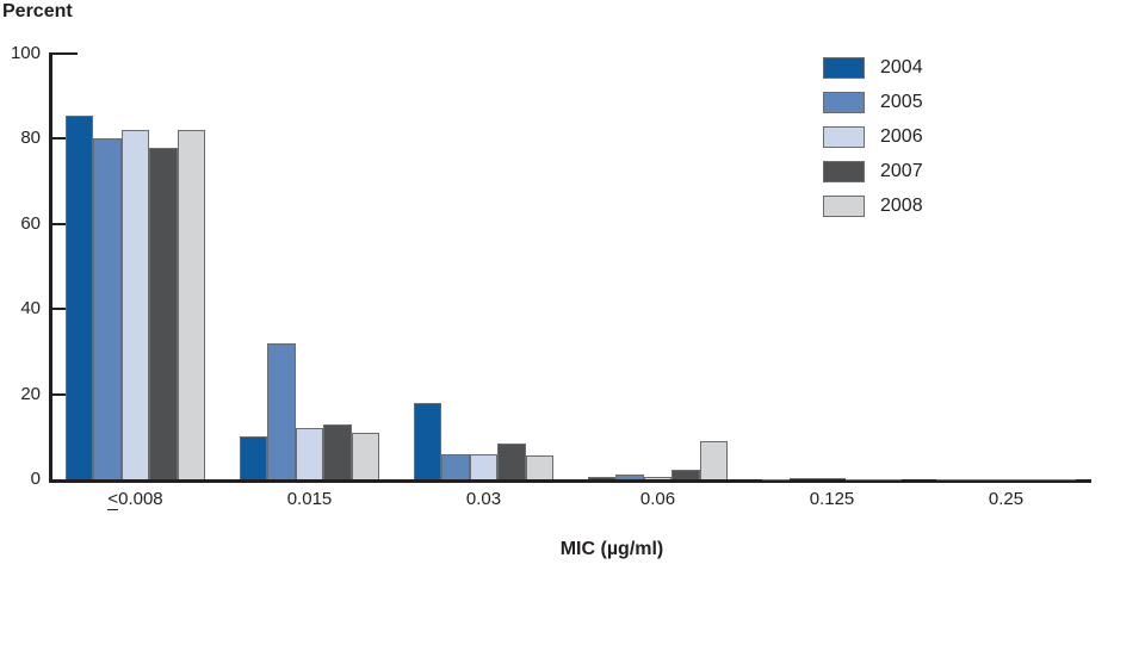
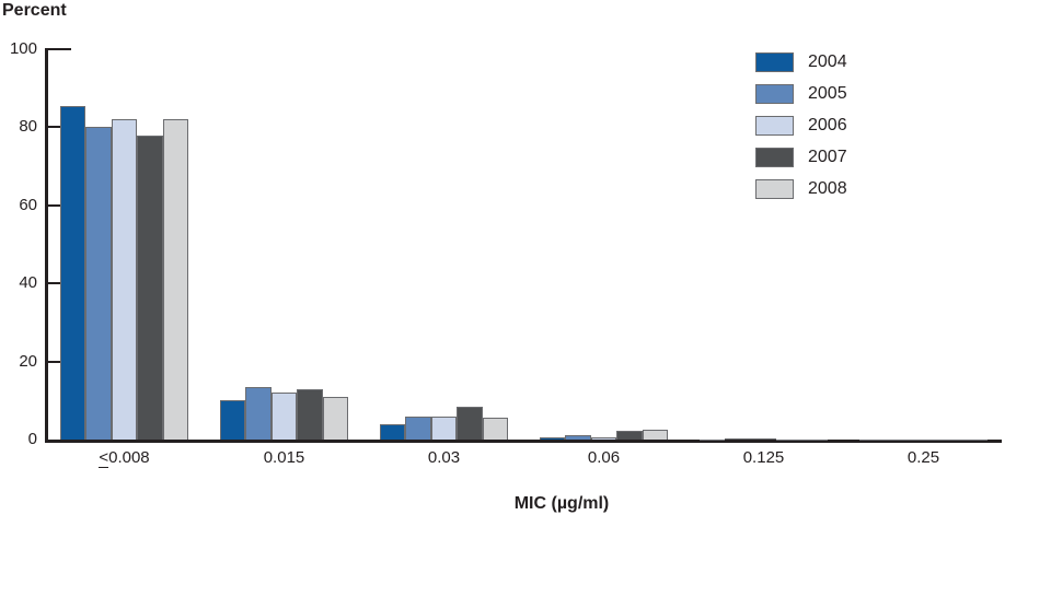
2005/0.015: 32 -> 14
2004/0.03: 18 -> 4
2008/0.06: 9 -> 3
